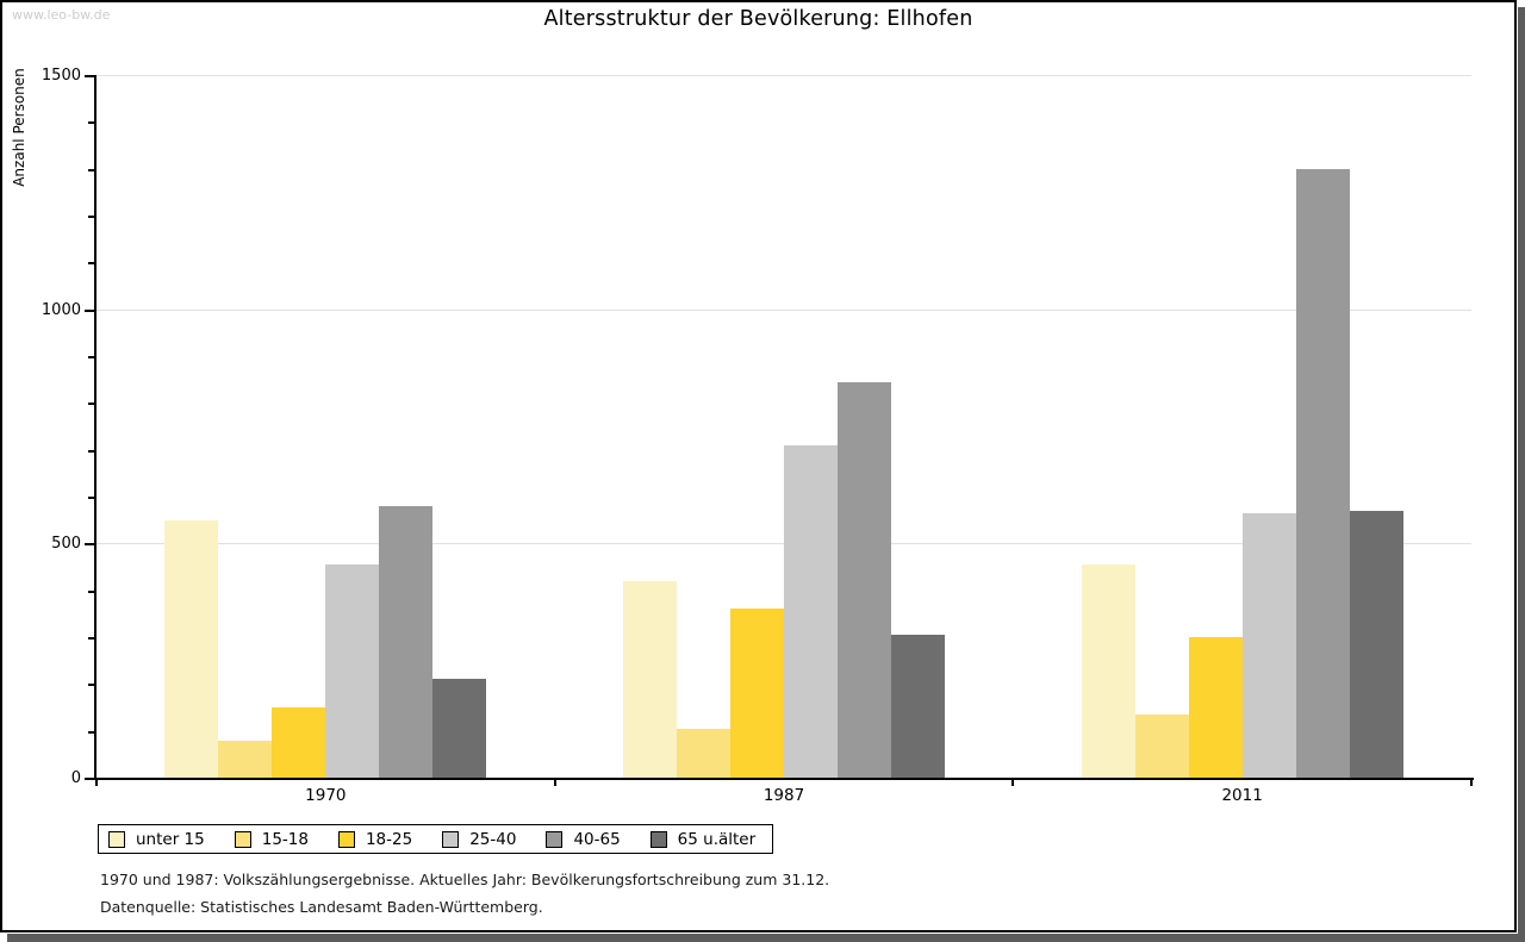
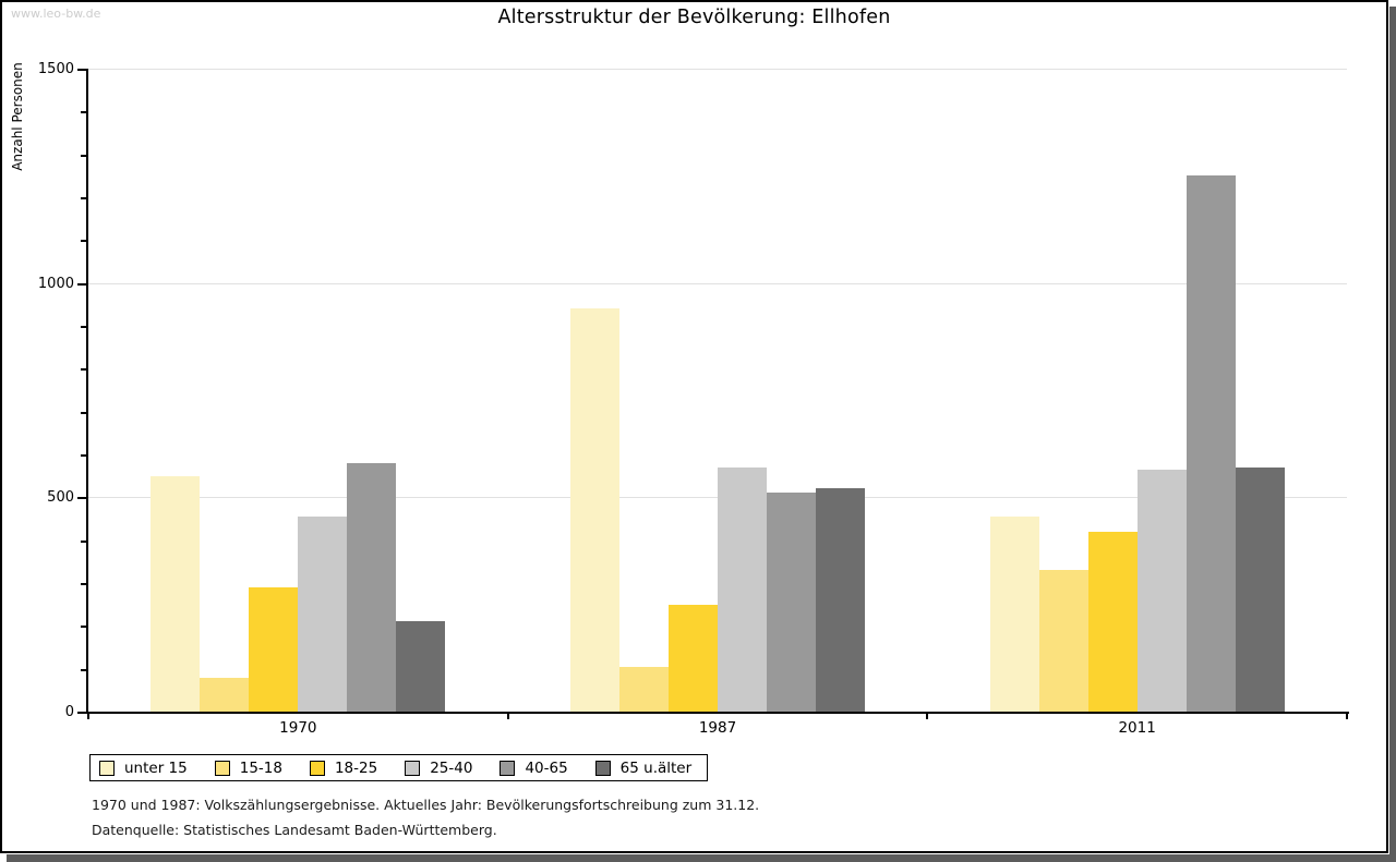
18-25/1970: 150 -> 290
unter 15/1987: 420 -> 940
18-25/1987: 360 -> 250
25-40/1987: 710 -> 570
40-65/1987: 840 -> 510
65 u.älter/1987: 300 -> 520
15-18/2011: 140 -> 330
18-25/2011: 300 -> 420
40-65/2011: 1300 -> 1250
